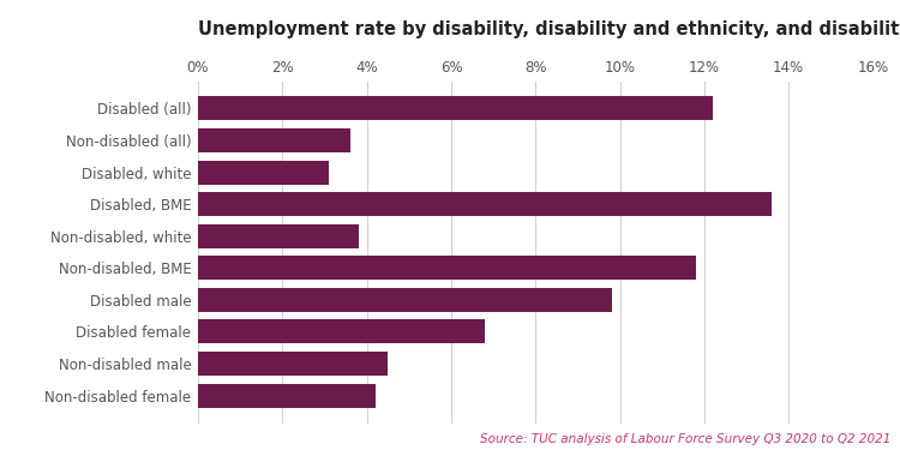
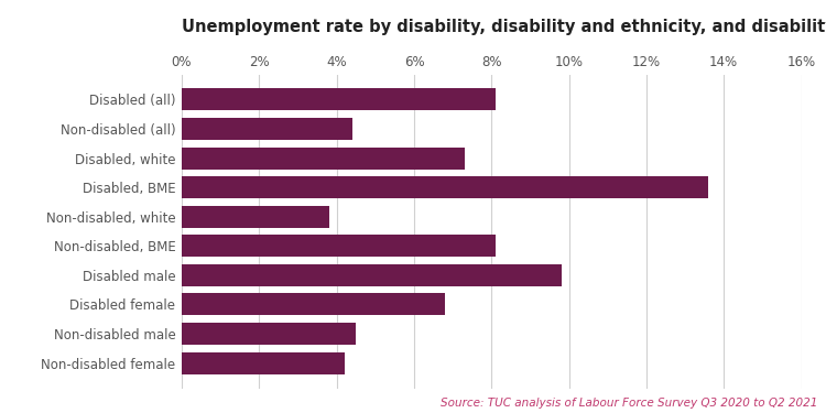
Disabled (all): 12.2% -> 8.1%
Non-disabled (all): 3.6% -> 4.4%
Disabled, white: 3.1% -> 7.3%
Non-disabled, BME: 11.8% -> 8.1%
